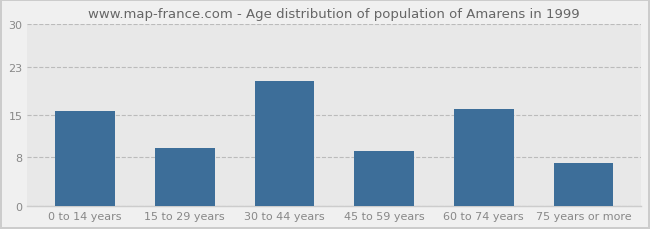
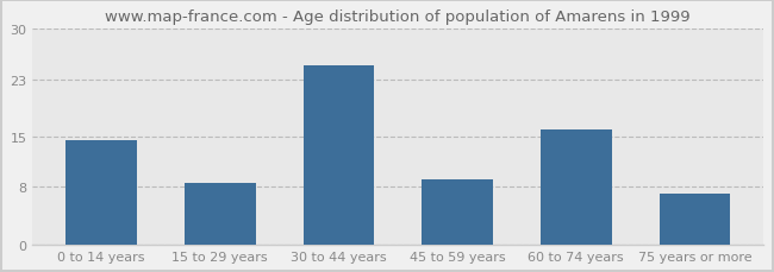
0 to 14 years: 15.6 -> 14.5
15 to 29 years: 9.6 -> 8.5
30 to 44 years: 20.6 -> 25.0
